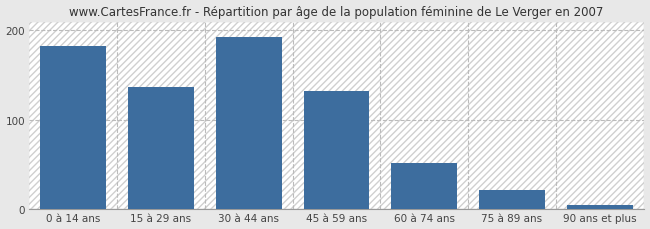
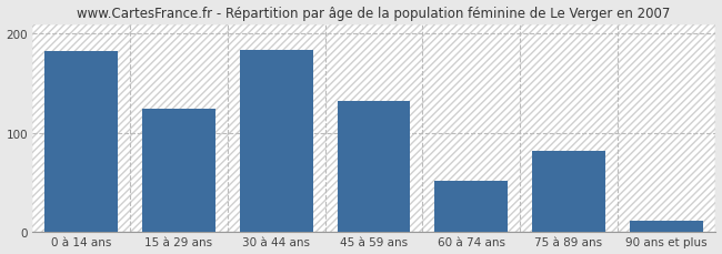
15 à 29 ans: 137 -> 124
30 à 44 ans: 193 -> 184
75 à 89 ans: 22 -> 82
90 ans et plus: 5 -> 12
